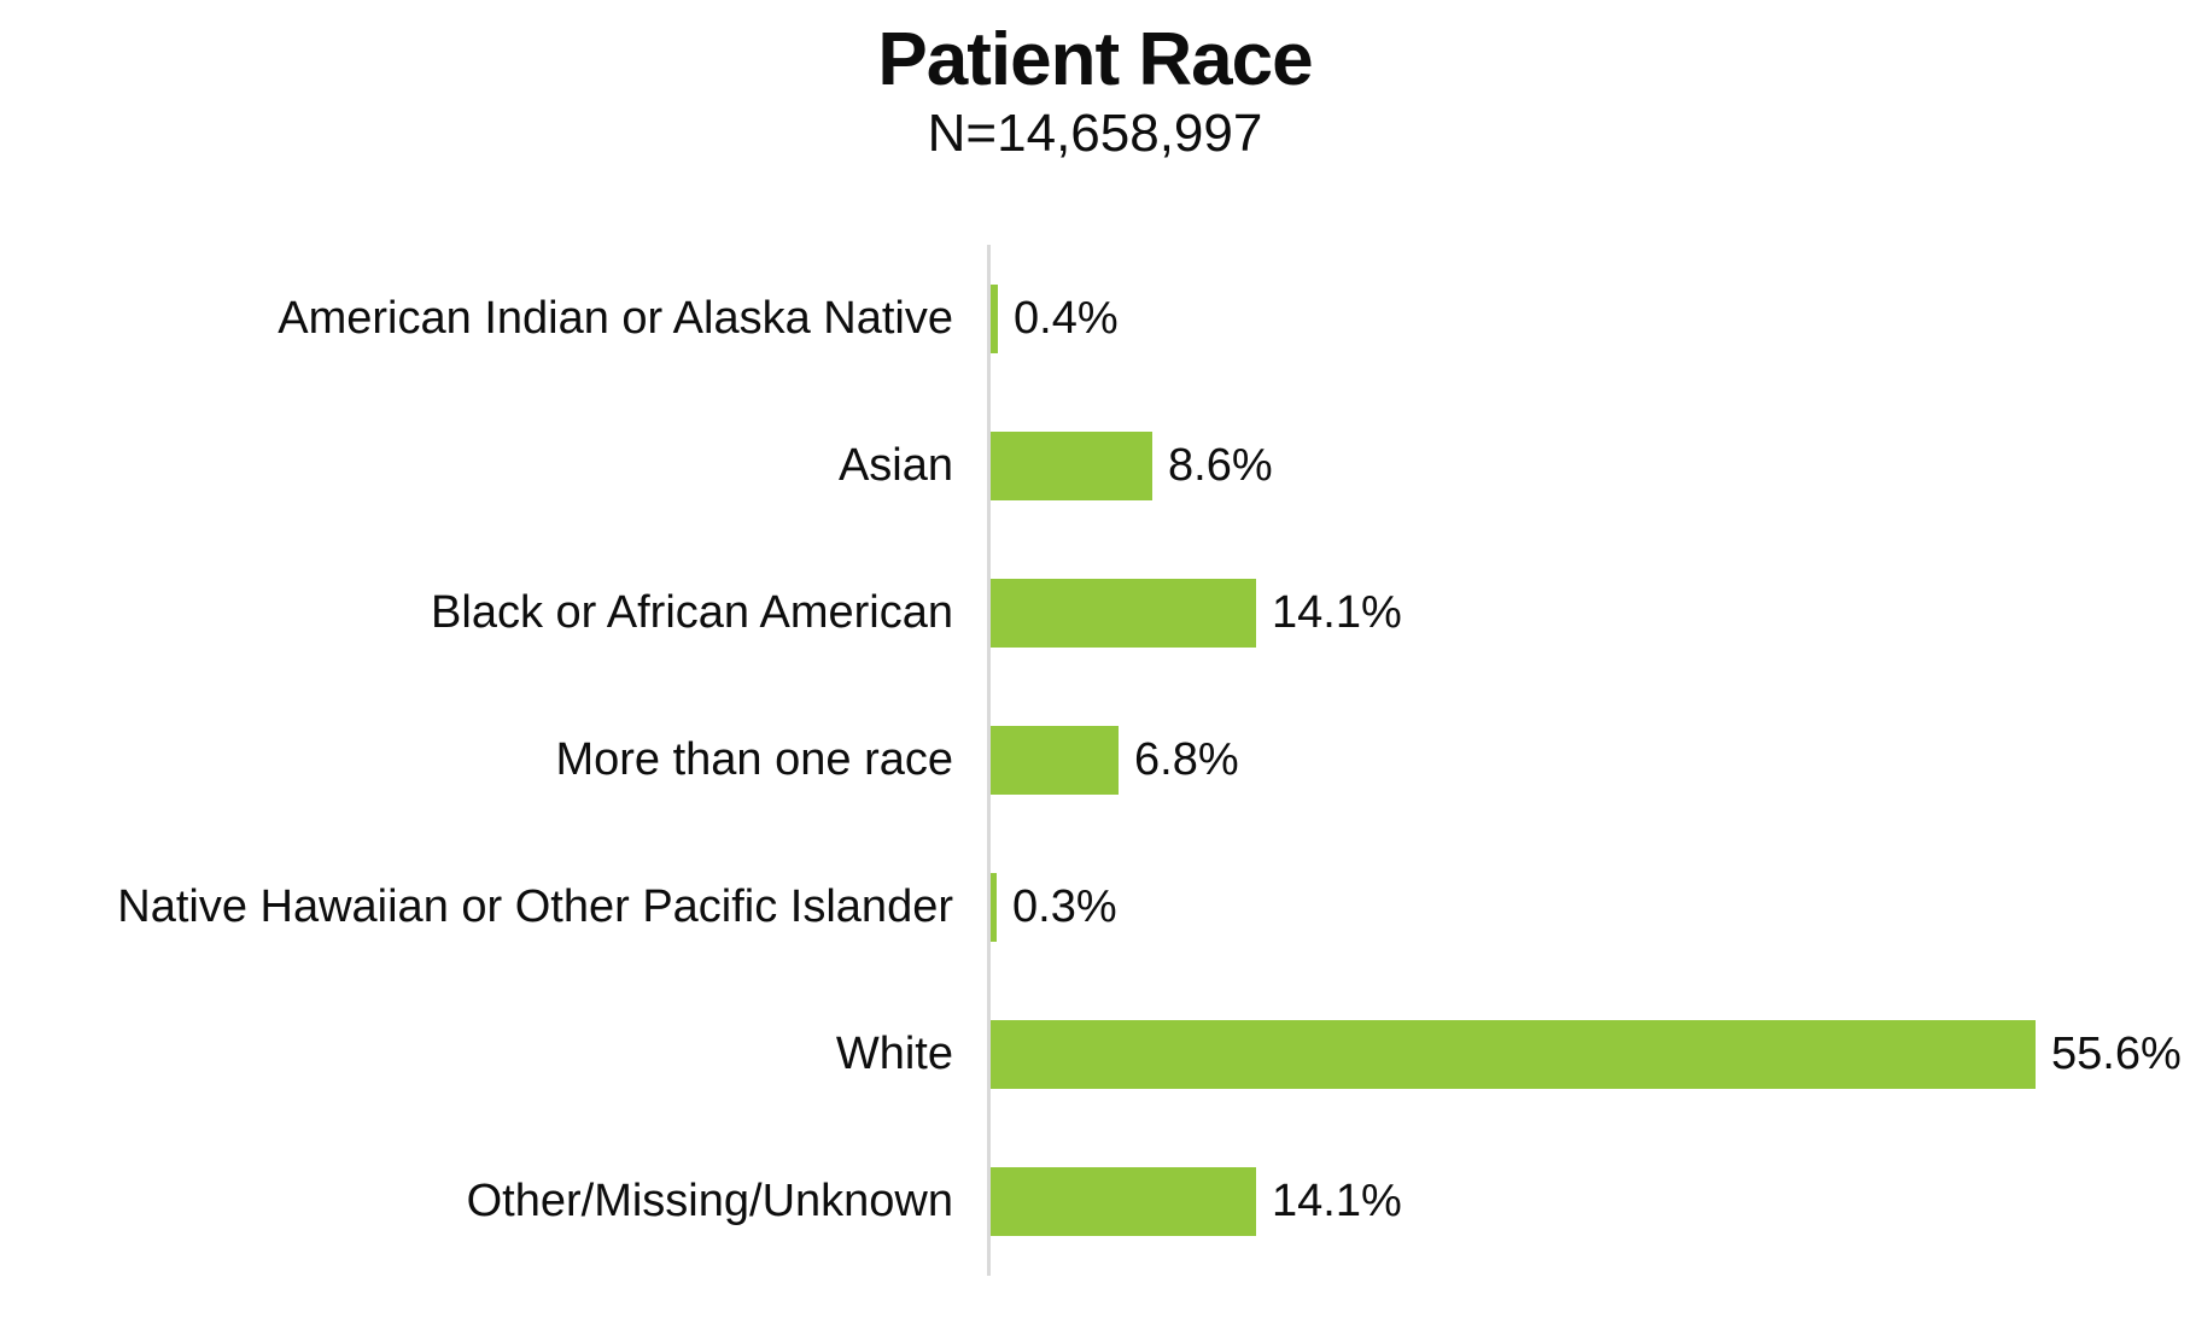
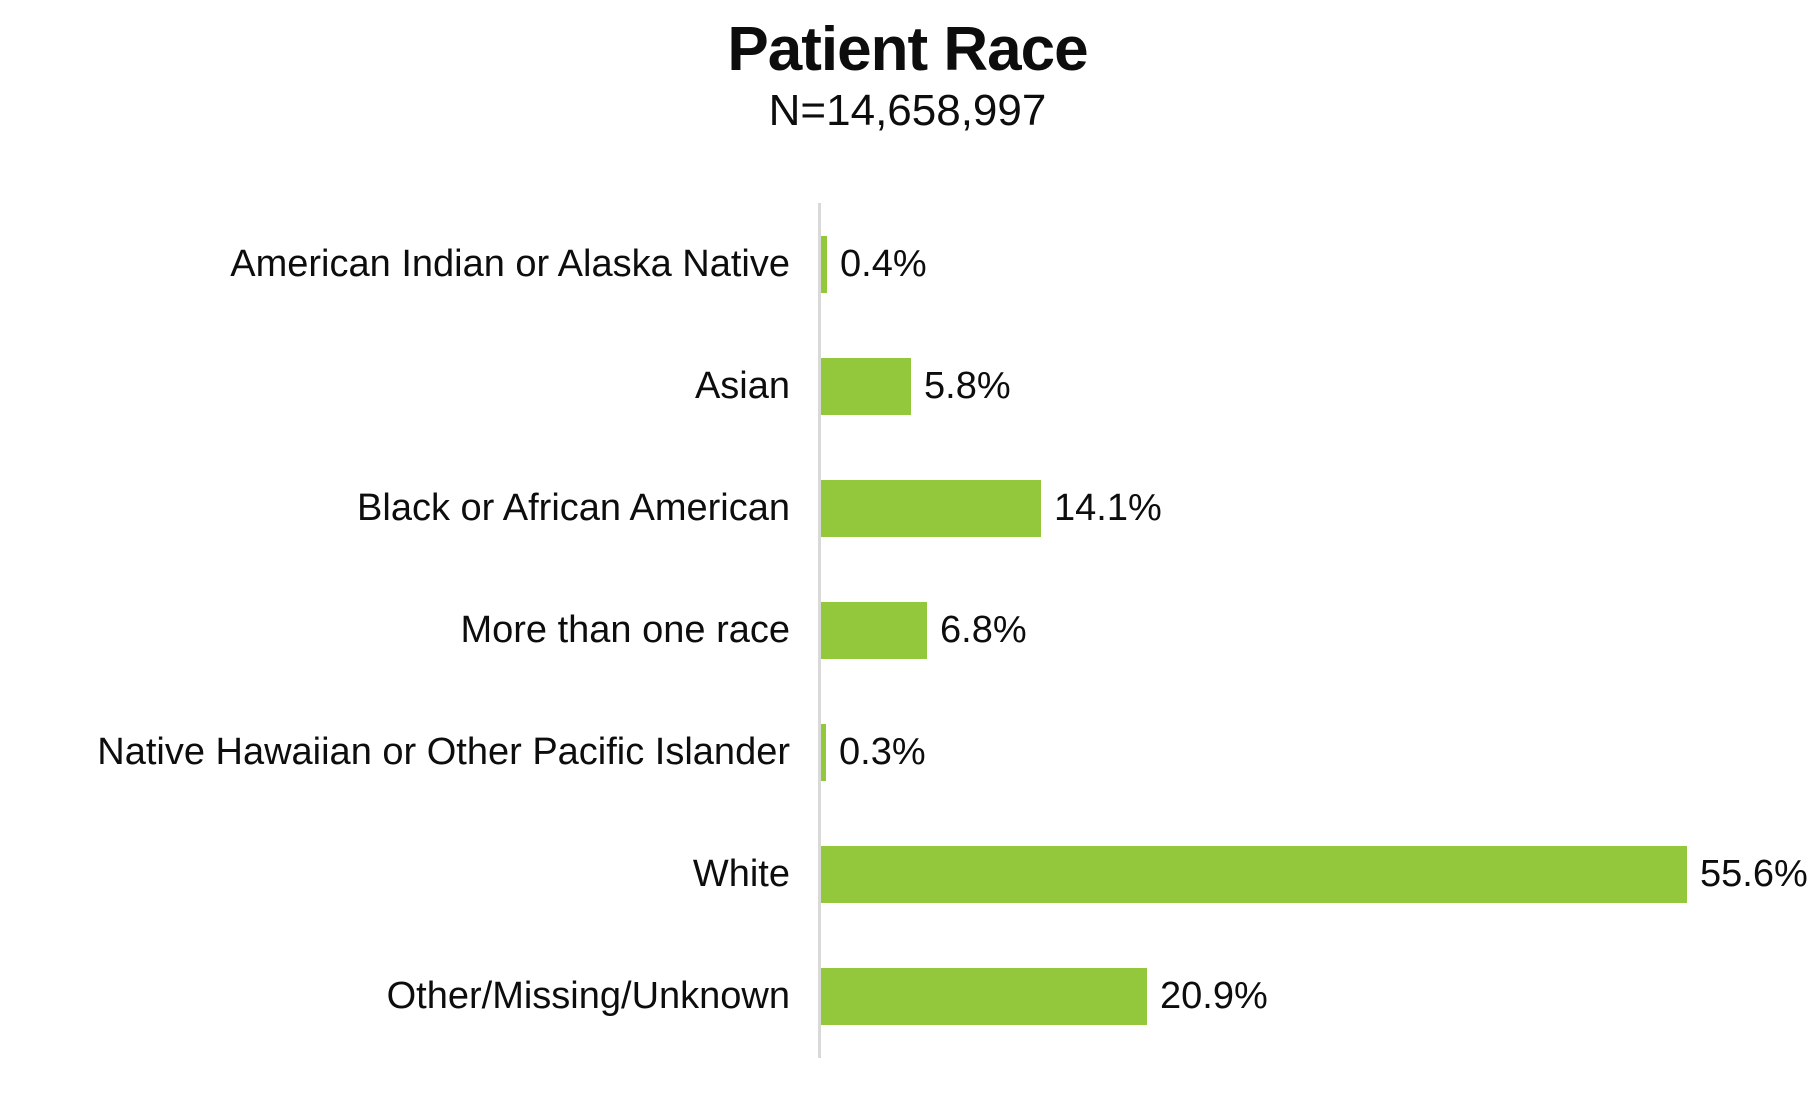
Asian: 8.6% -> 5.8%
Other/Missing/Unknown: 14.1% -> 20.9%
